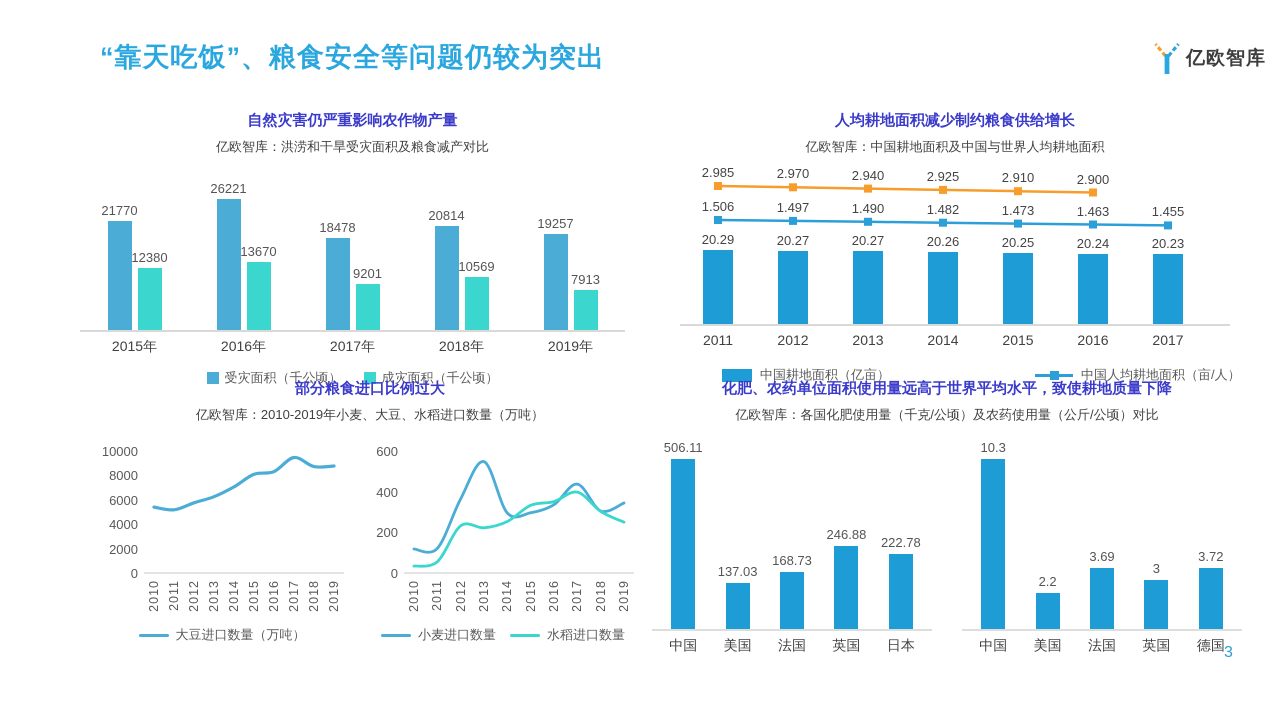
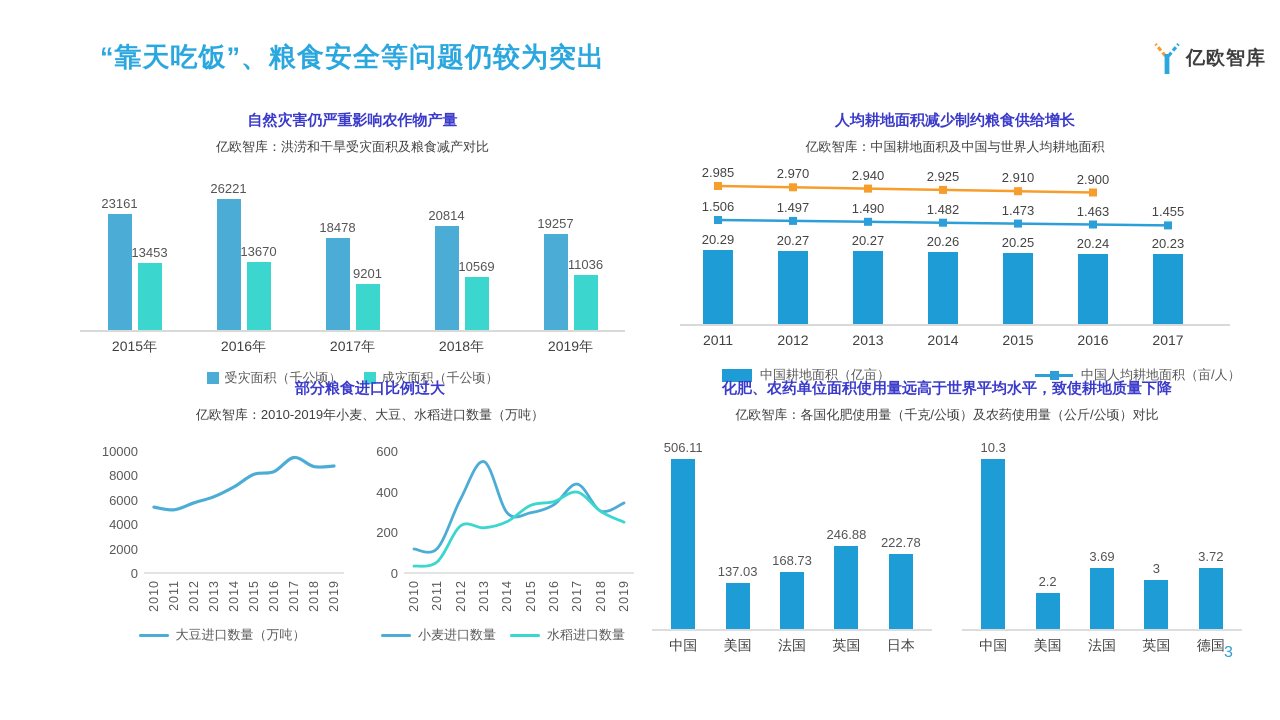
自然灾害仍严重影响农作物产量/受灾面积（千公顷）/2015年: 21770 -> 23161
自然灾害仍严重影响农作物产量/成灾面积（千公顷）/2015年: 12380 -> 13453
自然灾害仍严重影响农作物产量/成灾面积（千公顷）/2019年: 7913 -> 11036
